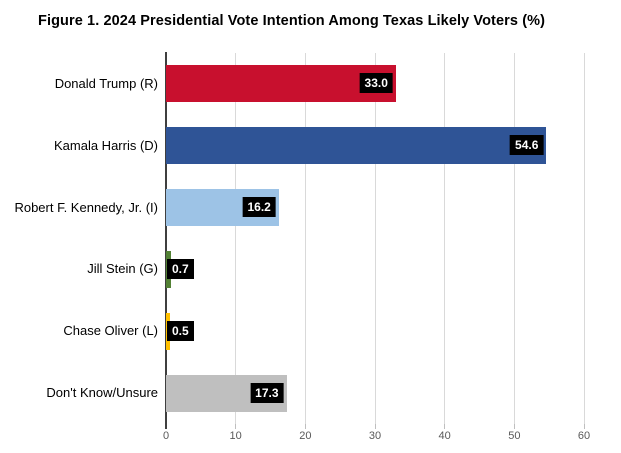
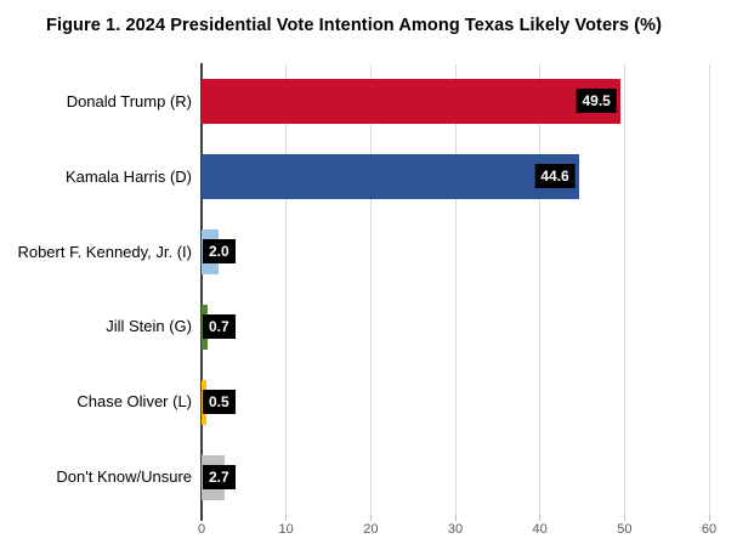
Donald Trump (R): 33.0 -> 49.5
Kamala Harris (D): 54.6 -> 44.6
Robert F. Kennedy, Jr. (I): 16.2 -> 2.0
Don't Know/Unsure: 17.3 -> 2.7
